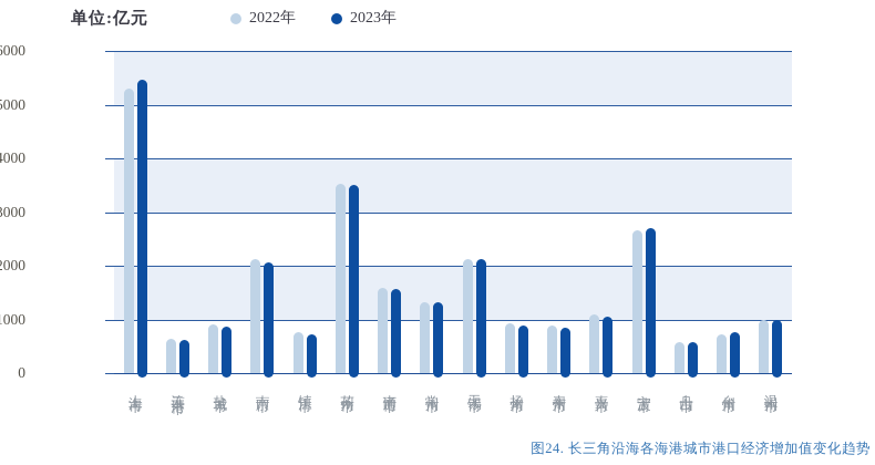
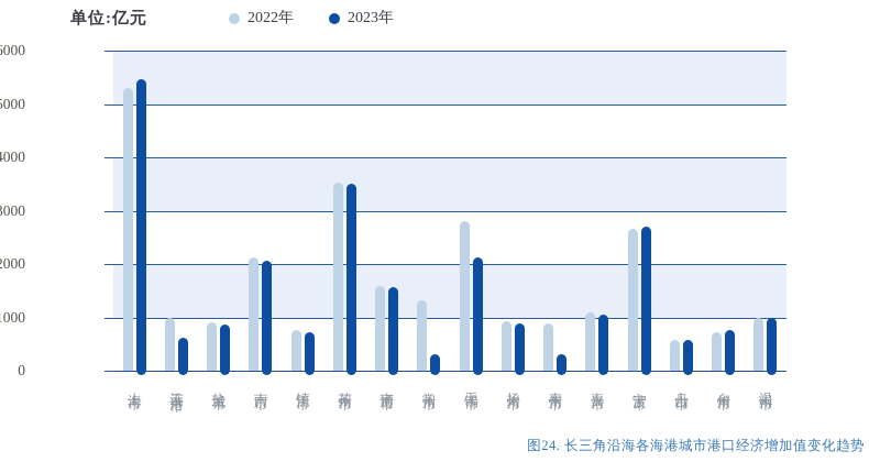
2022年/连云港市: 600 -> 1000
2023年/常州市: 1400 -> 400
2022年/无锡市: 2100 -> 2800
2023年/泰州市: 900 -> 400
